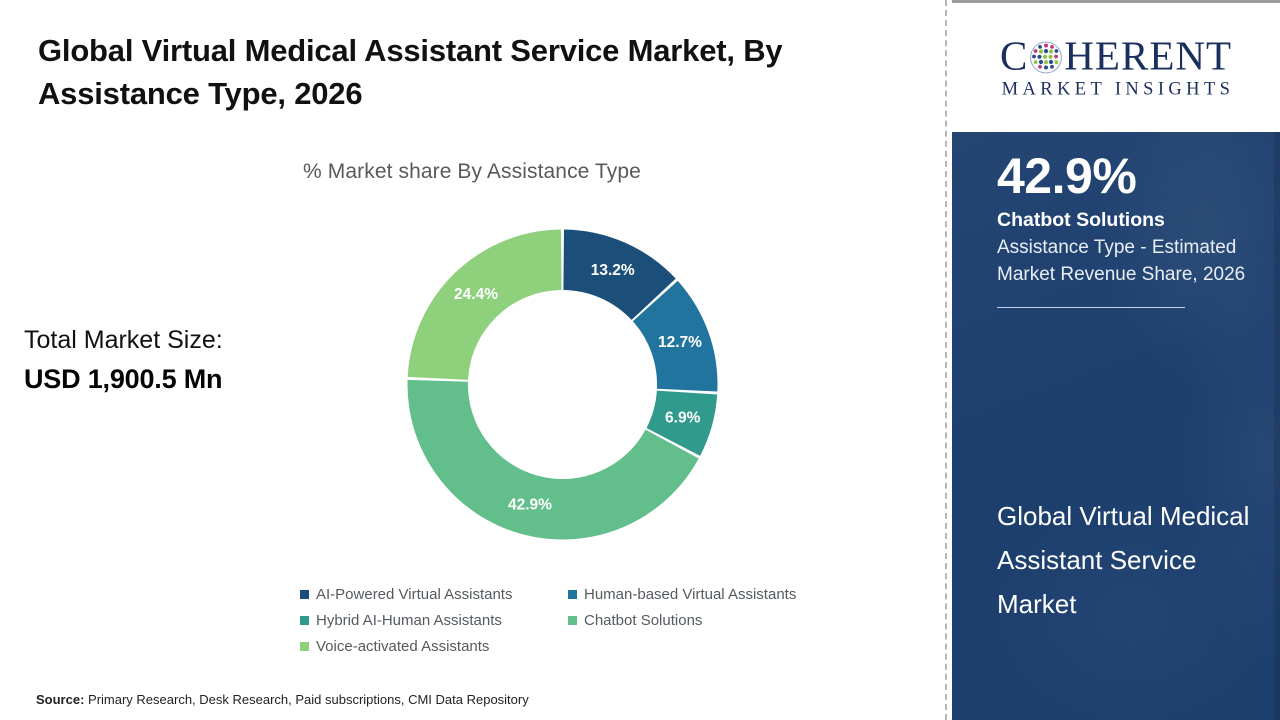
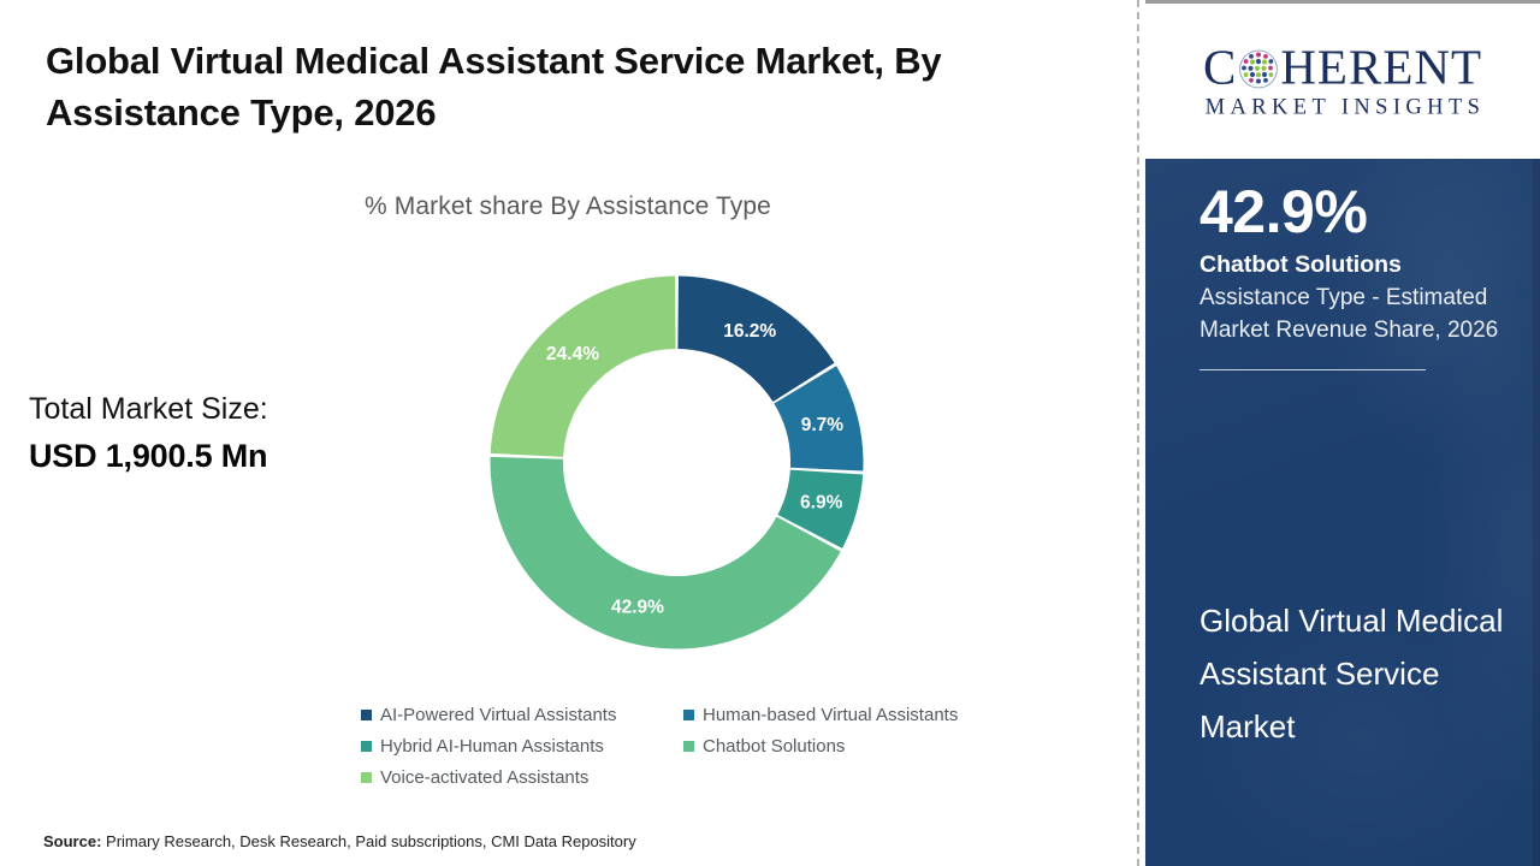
AI-Powered Virtual Assistants: 13.2% -> 16.2%
Human-based Virtual Assistants: 12.7% -> 9.7%
